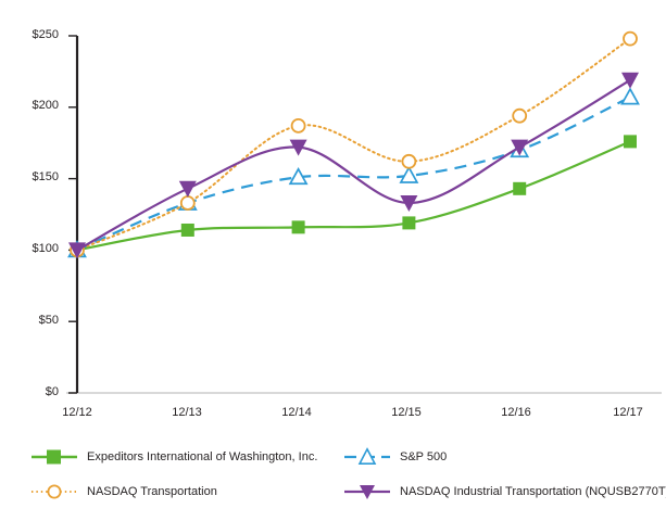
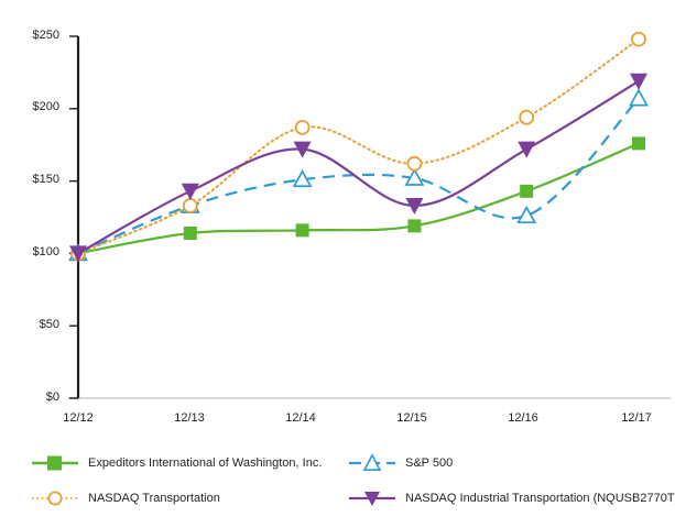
S&P 500/12/16: $170 -> $126
